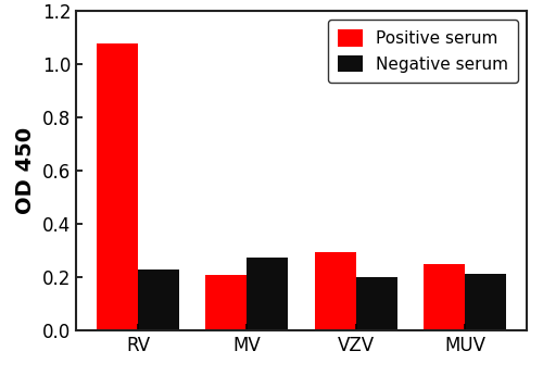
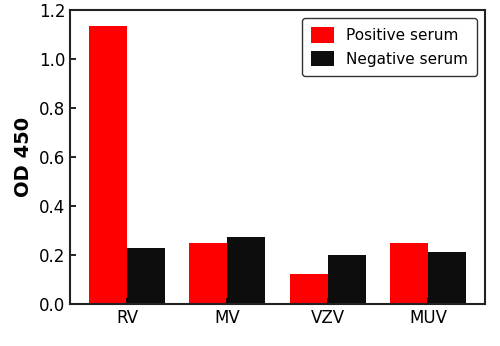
Positive serum/RV: 1.080 -> 1.135
Positive serum/MV: 0.210 -> 0.250
Positive serum/VZV: 0.295 -> 0.125
